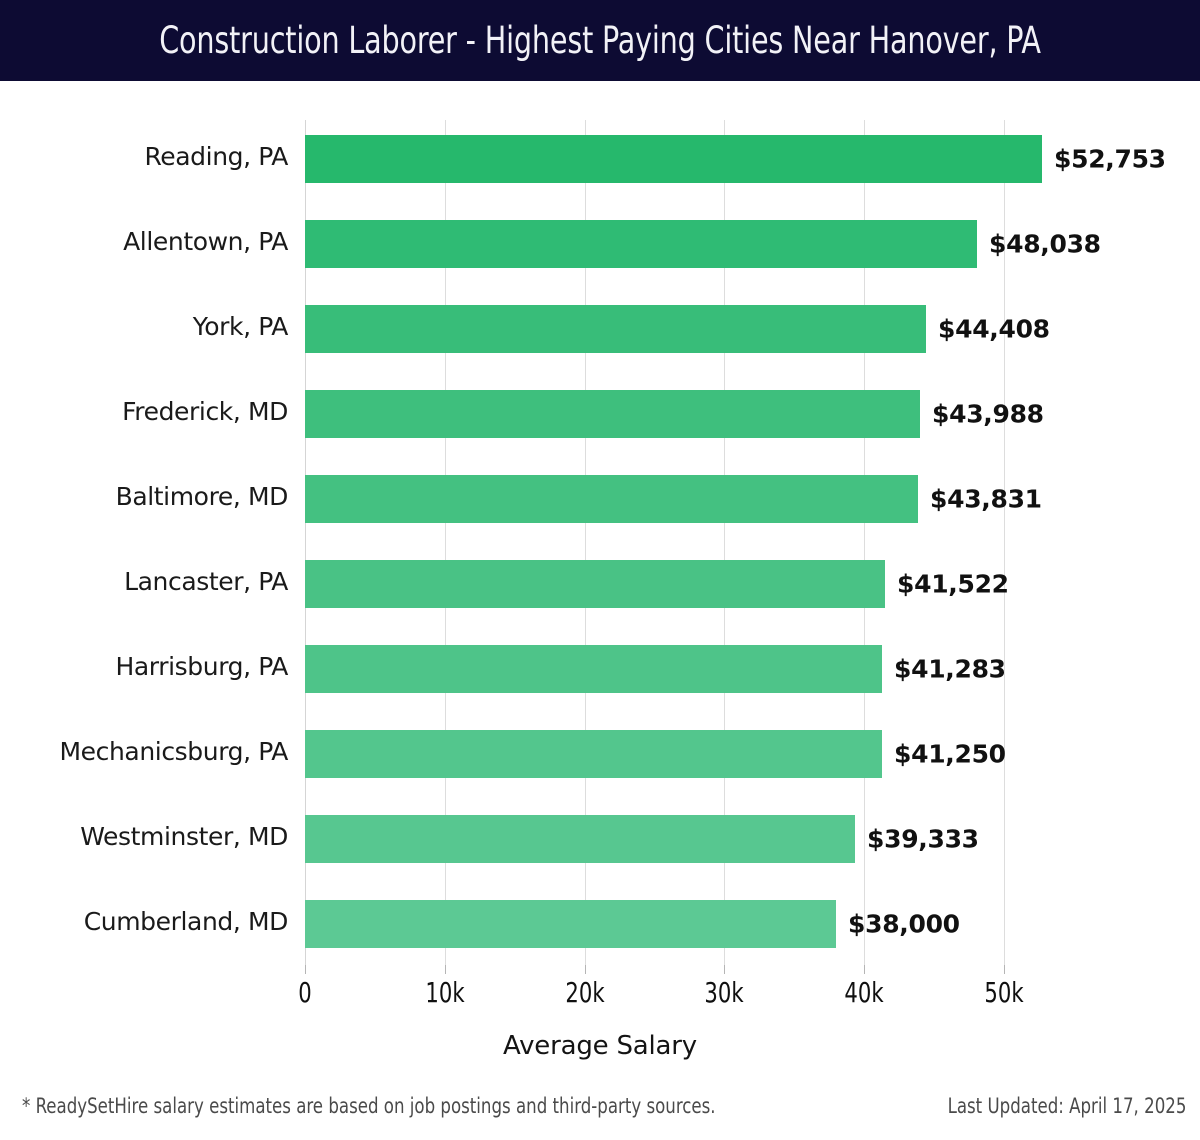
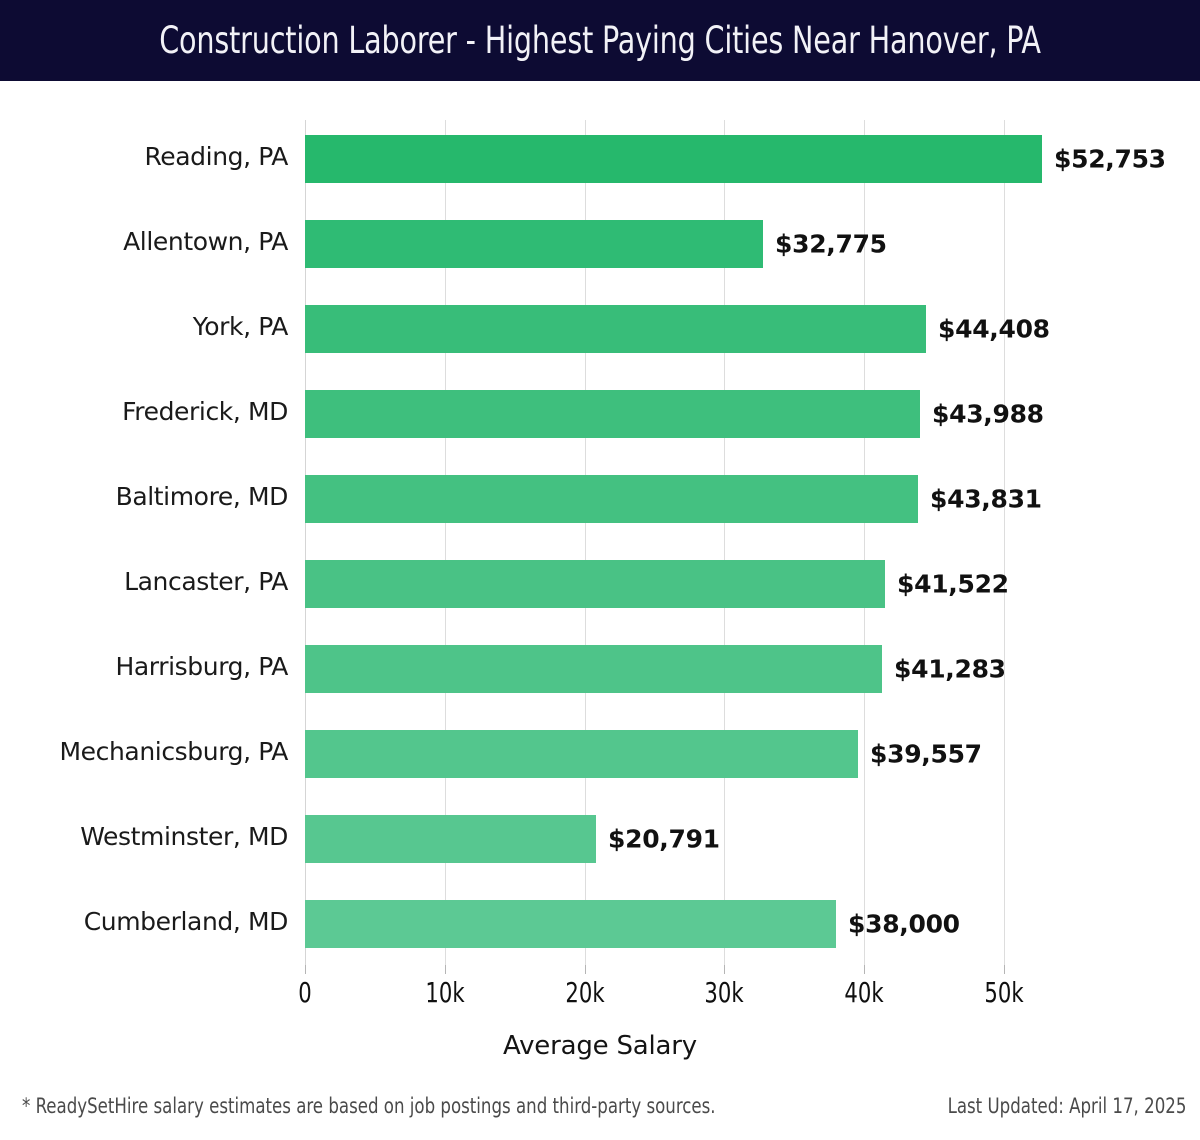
Allentown, PA: $48,038 -> $32,775
Mechanicsburg, PA: $41,250 -> $39,557
Westminster, MD: $39,333 -> $20,791
